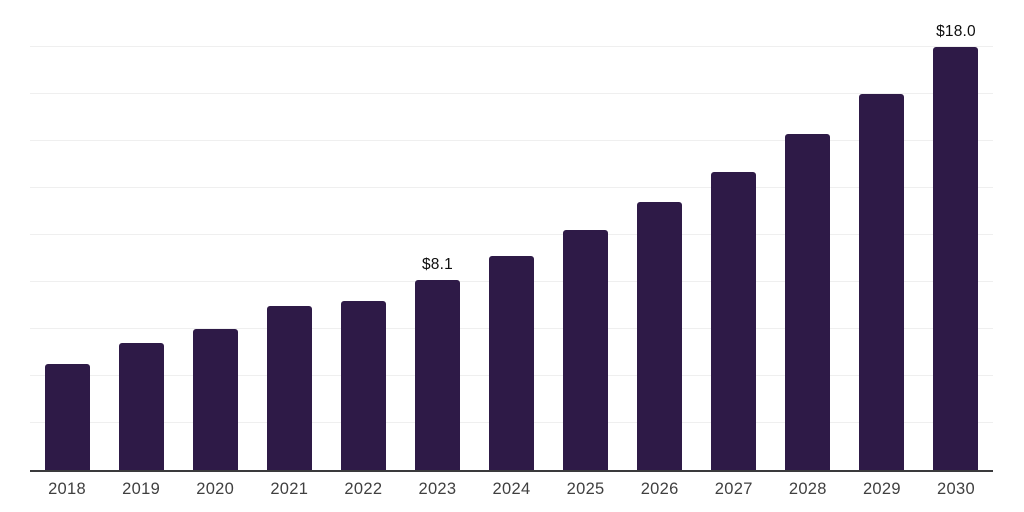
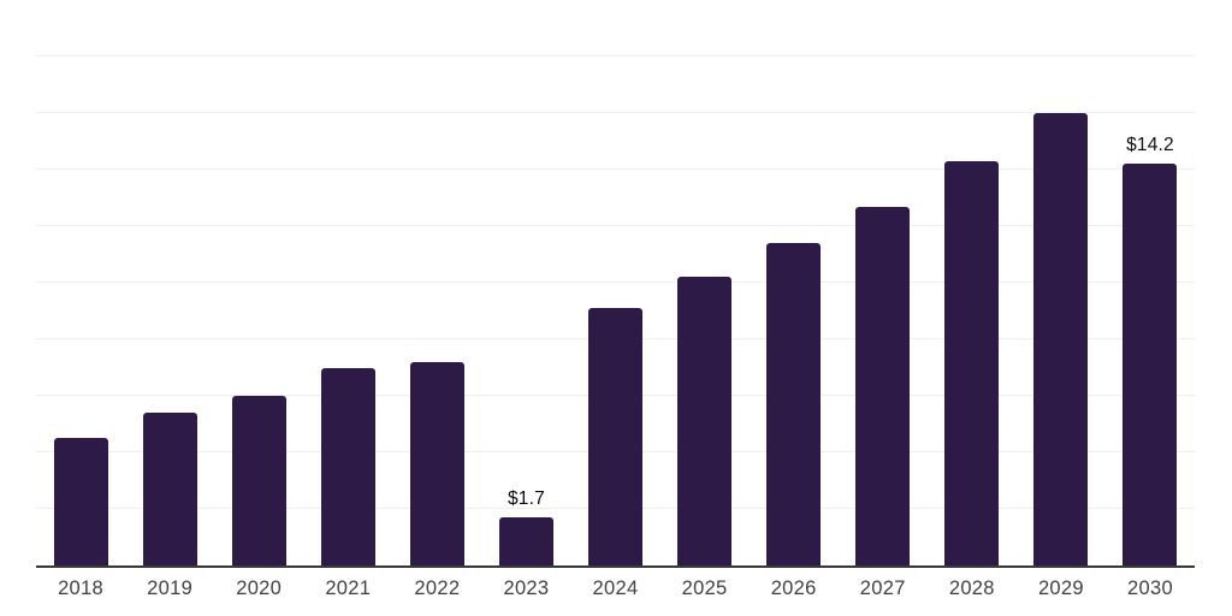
2023: $8.1 -> $1.7
2030: $18.0 -> $14.2
